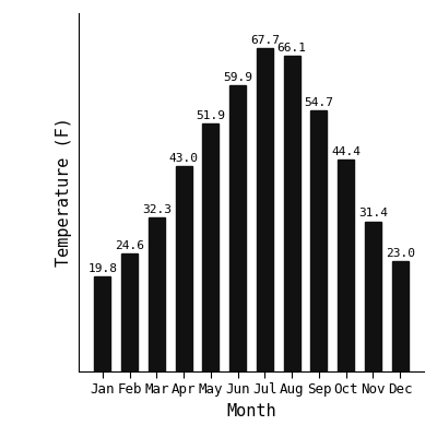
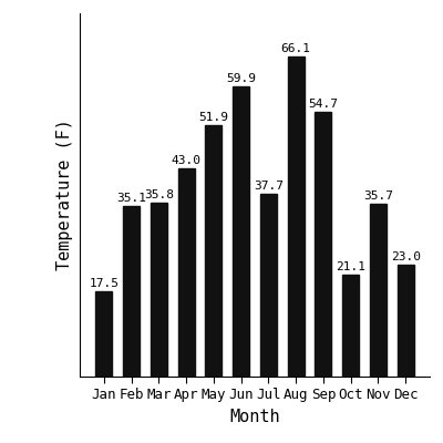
Jan: 19.8 -> 17.5
Feb: 24.6 -> 35.1
Mar: 32.3 -> 35.8
Jul: 67.7 -> 37.7
Oct: 44.4 -> 21.1
Nov: 31.4 -> 35.7
